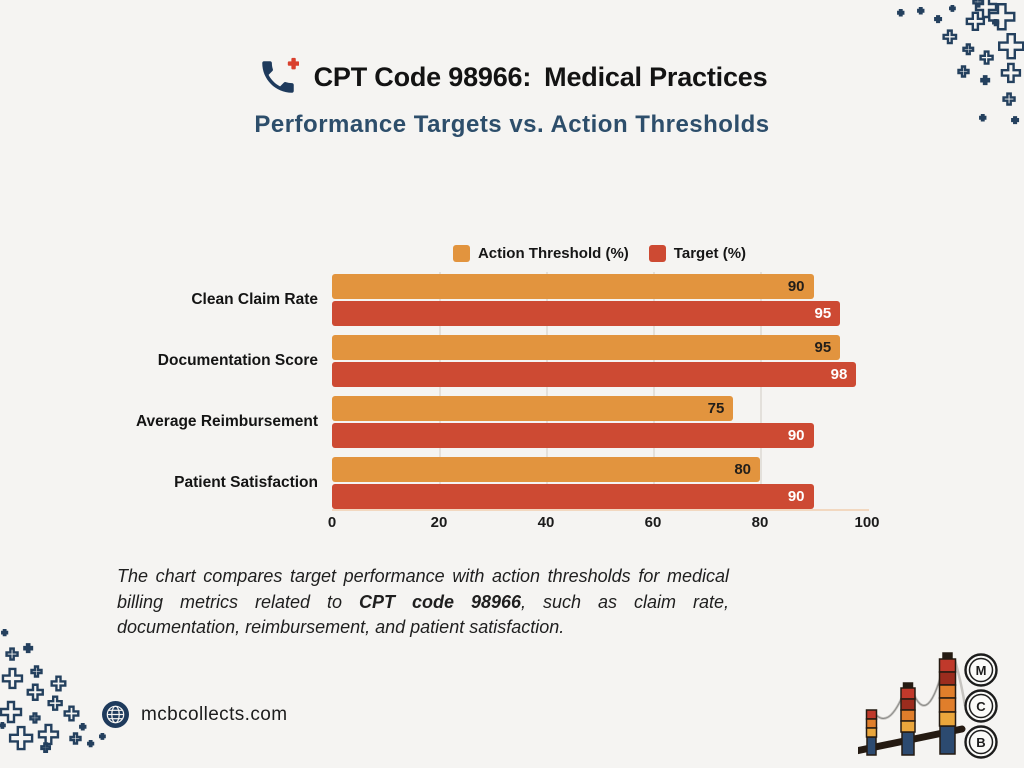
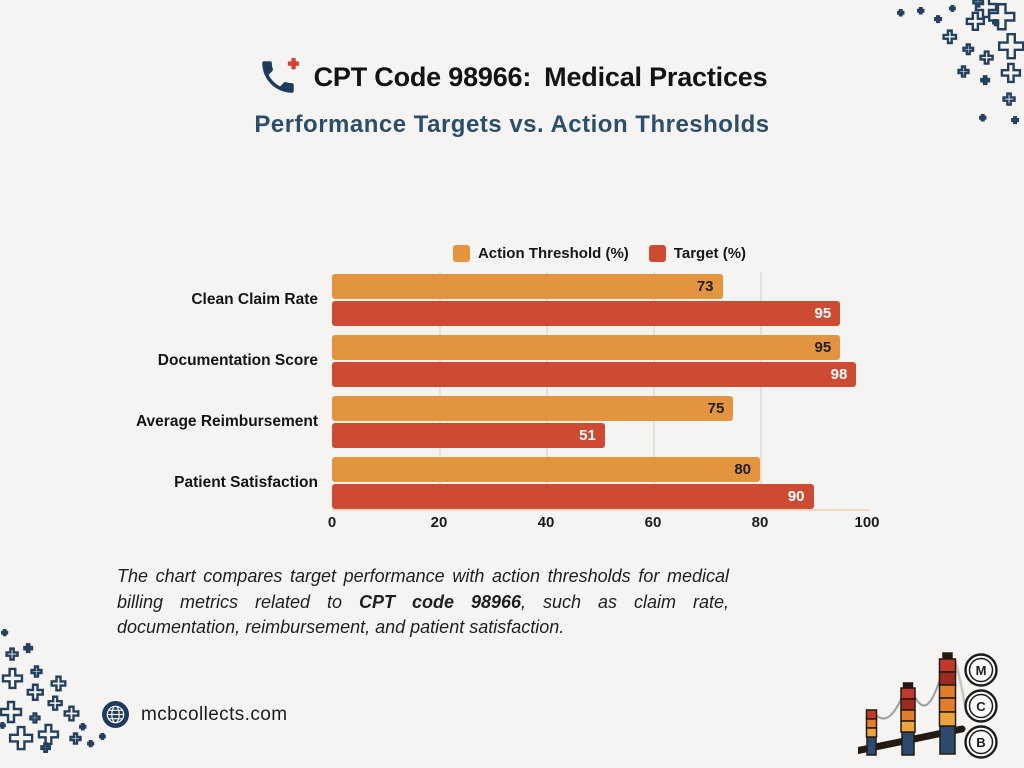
Action Threshold (%)/Clean Claim Rate: 90 -> 73
Target (%)/Average Reimbursement: 90 -> 51
